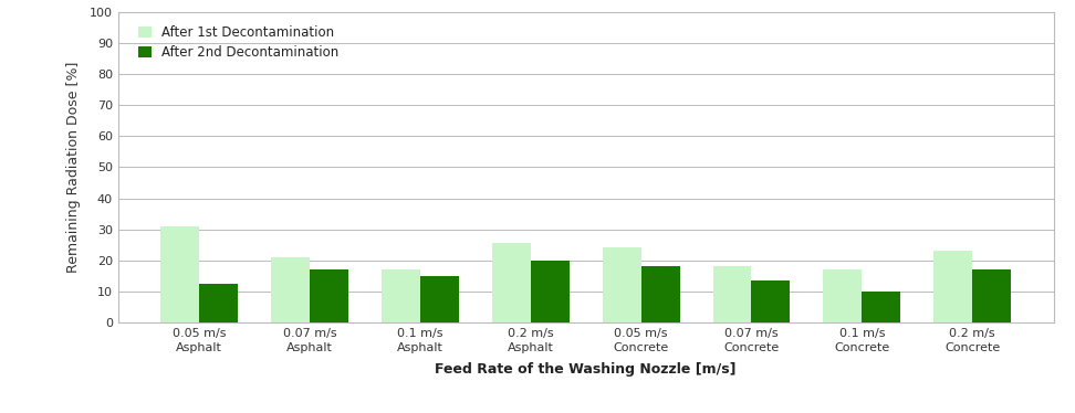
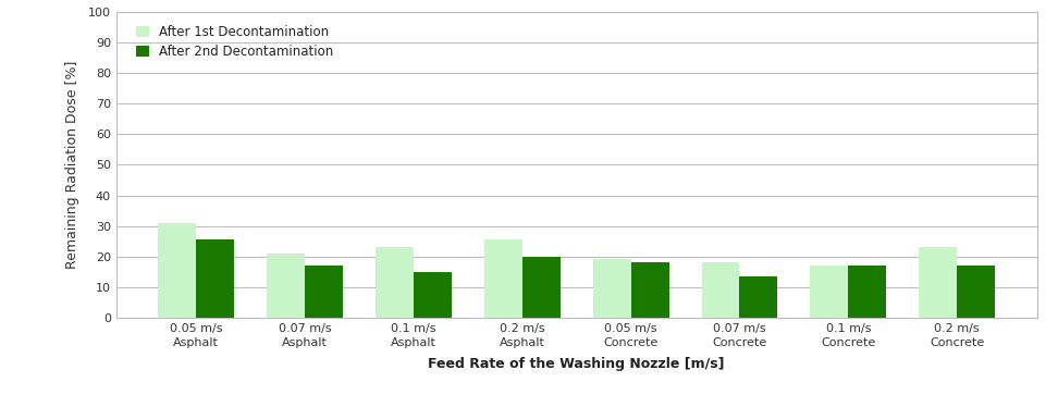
After 2nd Decontamination/0.05 m/s Asphalt: 12.5 -> 25.5
After 1st Decontamination/0.1 m/s Asphalt: 17.0 -> 23.0
After 1st Decontamination/0.05 m/s Concrete: 24.0 -> 19.0
After 2nd Decontamination/0.1 m/s Concrete: 10.0 -> 17.0
